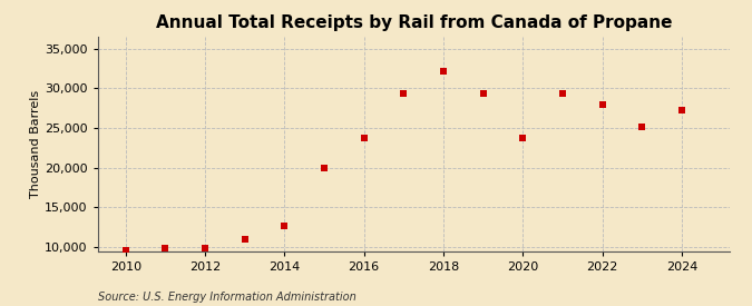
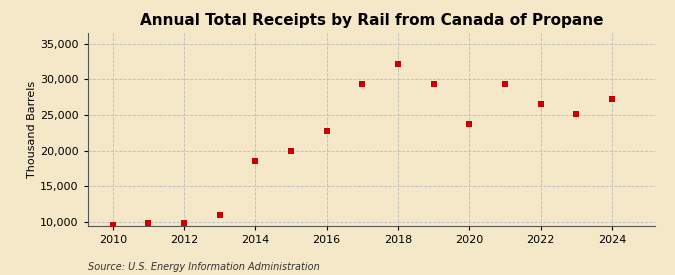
2014: 12,700 -> 18,600
2016: 23,700 -> 22,800
2022: 27,900 -> 26,600
